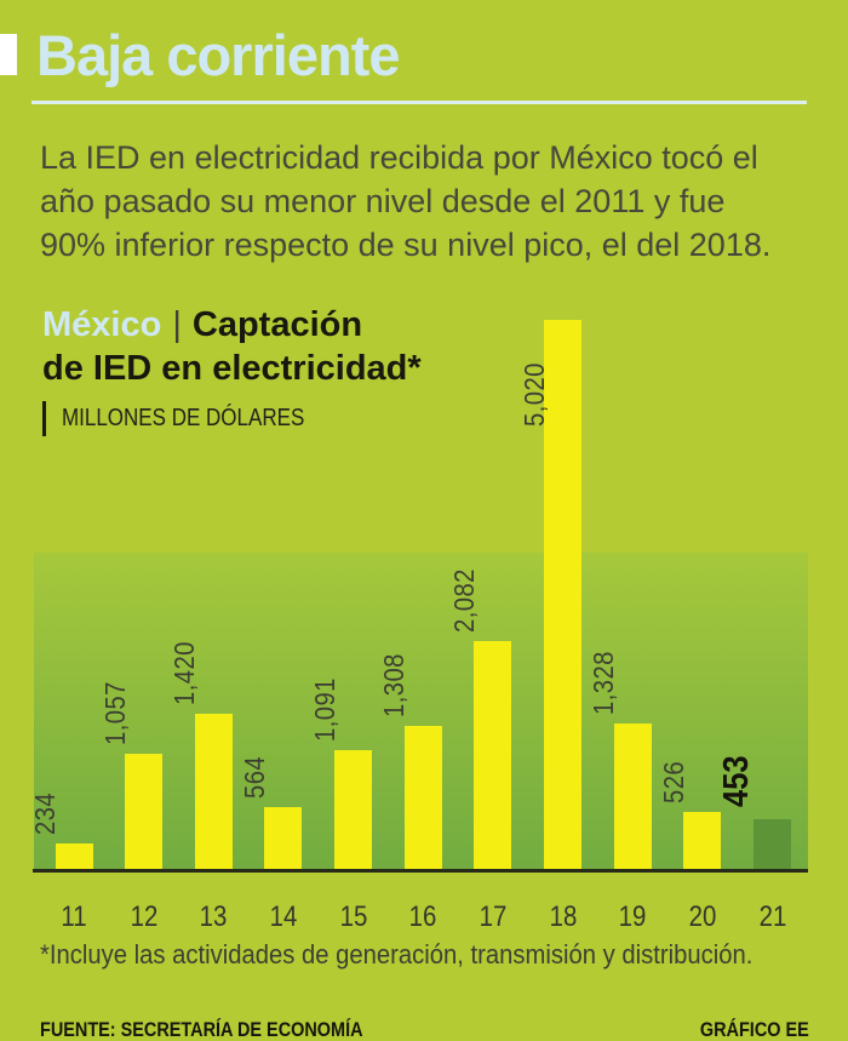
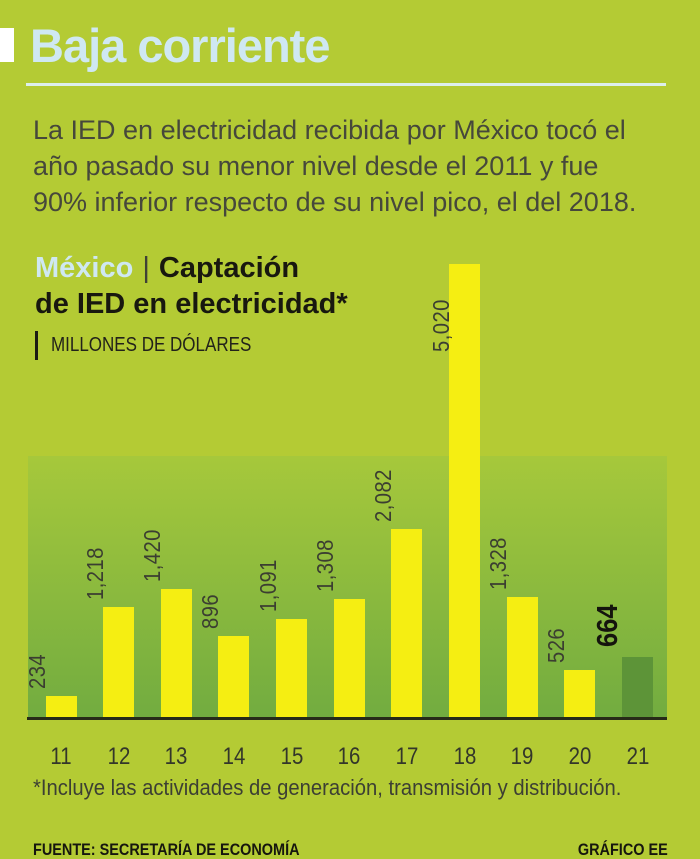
12: 1,057 -> 1,218
14: 564 -> 896
21: 453 -> 664
